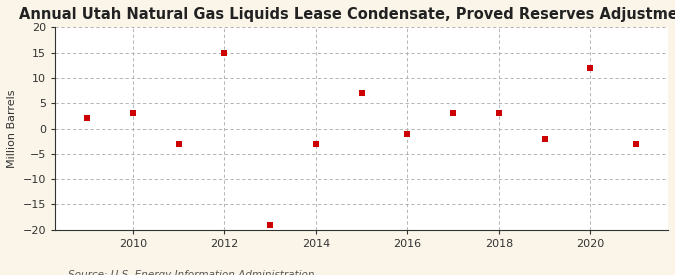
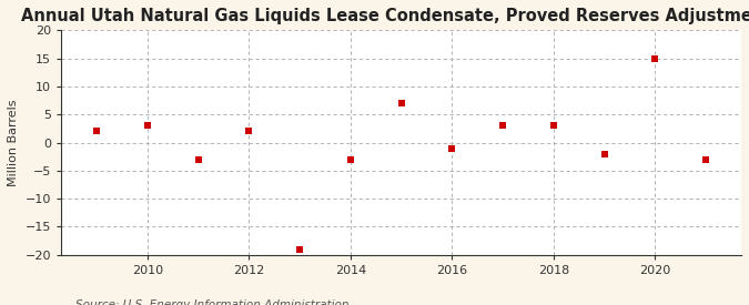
2012: 15 -> 2
2020: 12 -> 15
